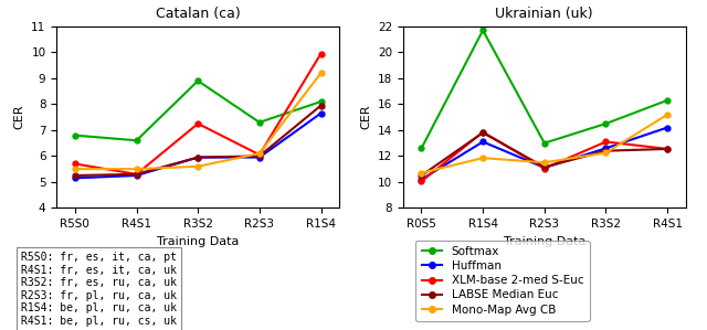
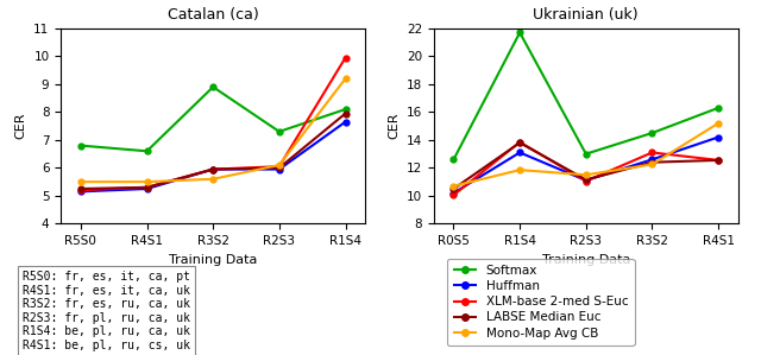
Catalan (ca)/XLM-base 2-med S-Euc/R5S0: 5.70 -> 5.20
Catalan (ca)/XLM-base 2-med S-Euc/R3S2: 7.25 -> 5.95
